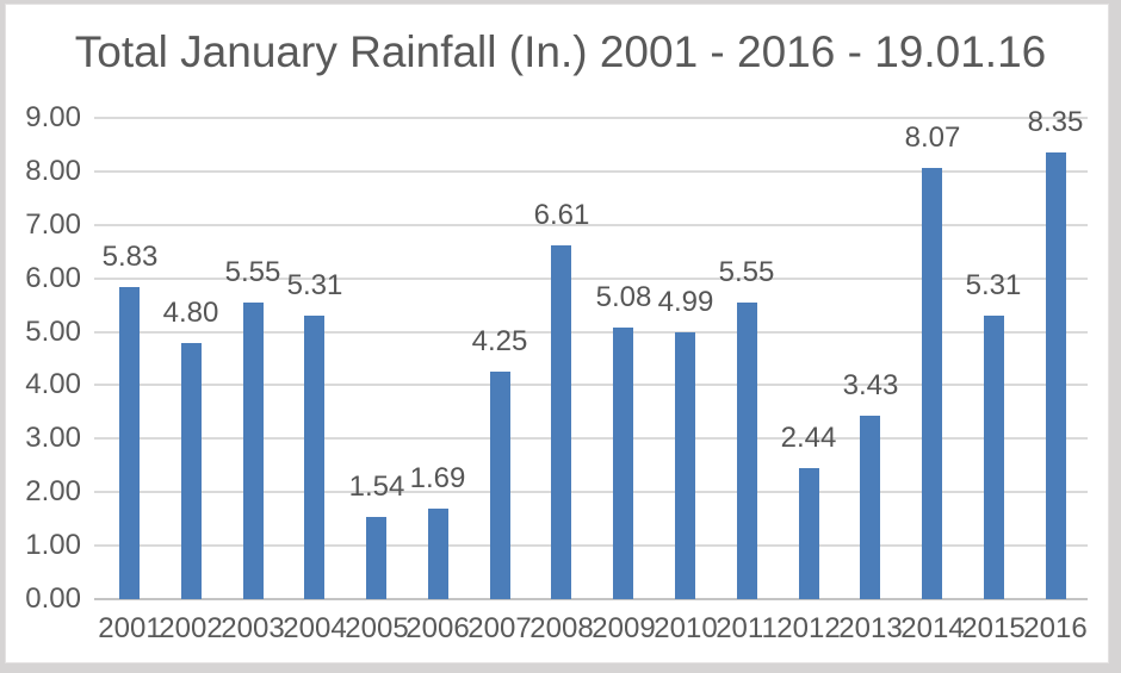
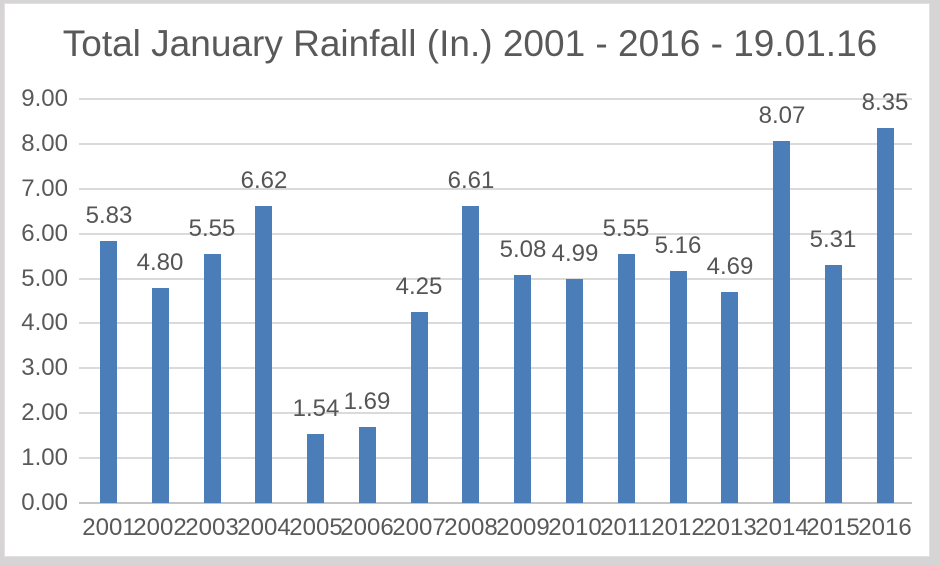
2004: 5.31 -> 6.62
2012: 2.44 -> 5.16
2013: 3.43 -> 4.69
